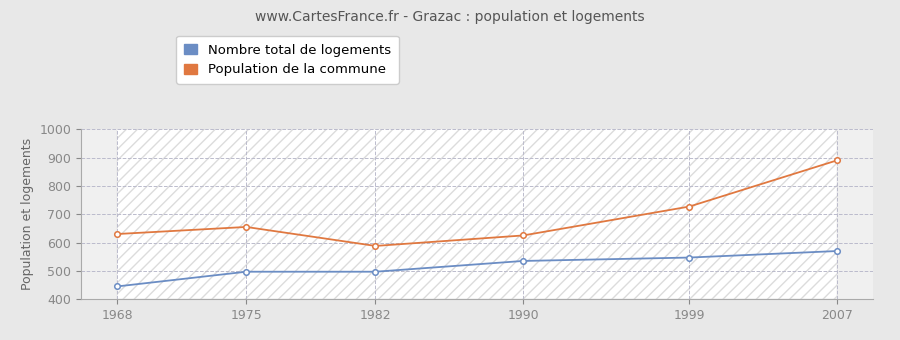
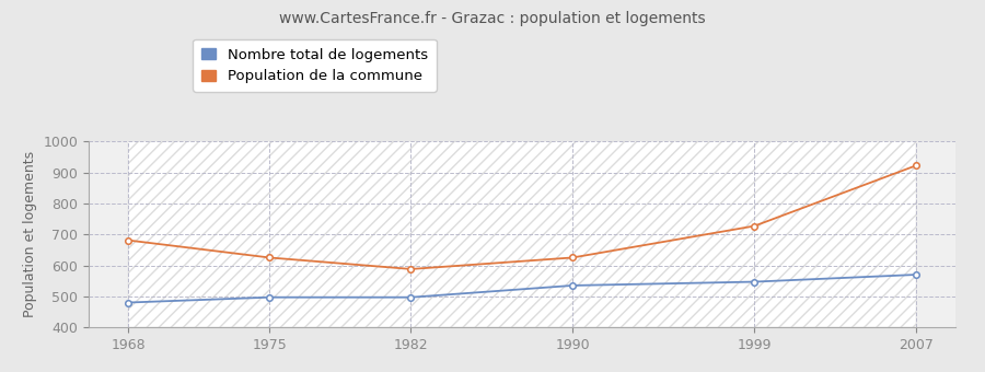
Nombre total de logements/1968: 445 -> 480
Population de la commune/1968: 630 -> 681
Population de la commune/1975: 655 -> 625
Population de la commune/2007: 890 -> 922
